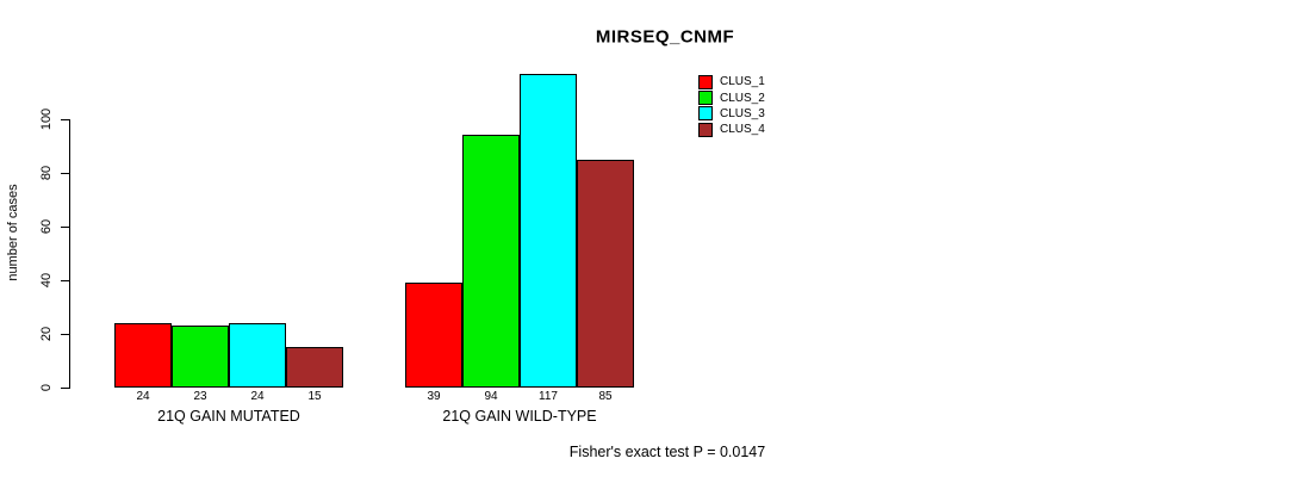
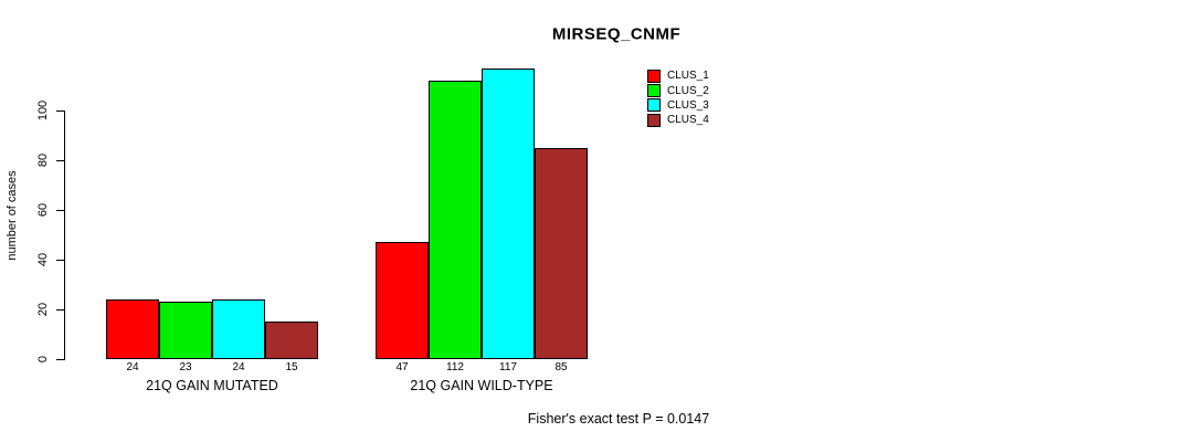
CLUS_1/21Q GAIN WILD-TYPE: 39 -> 47
CLUS_2/21Q GAIN WILD-TYPE: 94 -> 112
